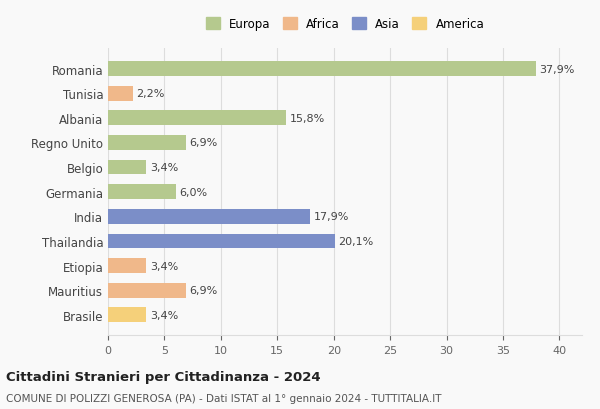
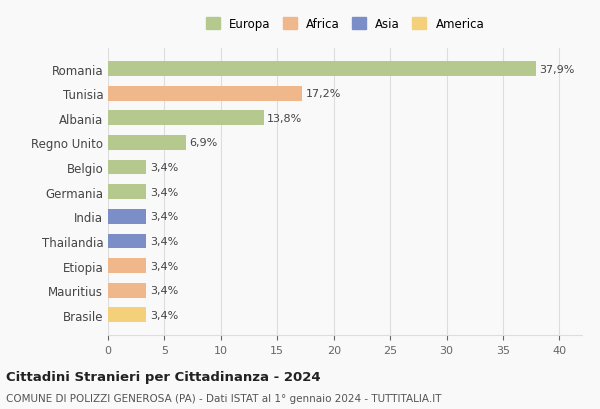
Tunisia: 2,2% -> 17,2%
Albania: 15,8% -> 13,8%
Germania: 6,0% -> 3,4%
India: 17,9% -> 3,4%
Thailandia: 20,1% -> 3,4%
Mauritius: 6,9% -> 3,4%
